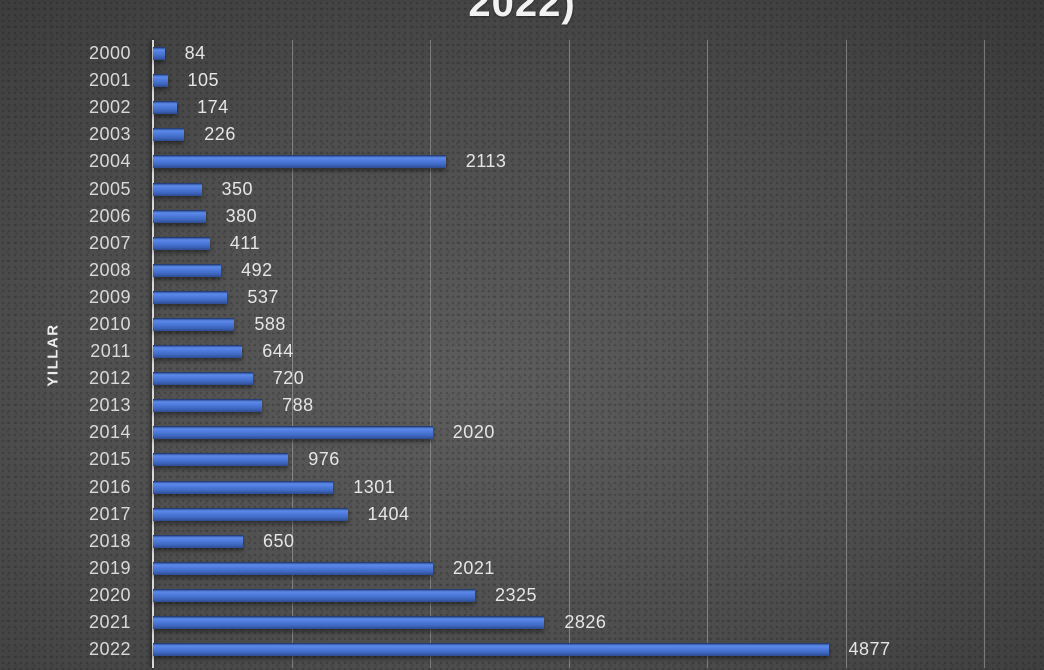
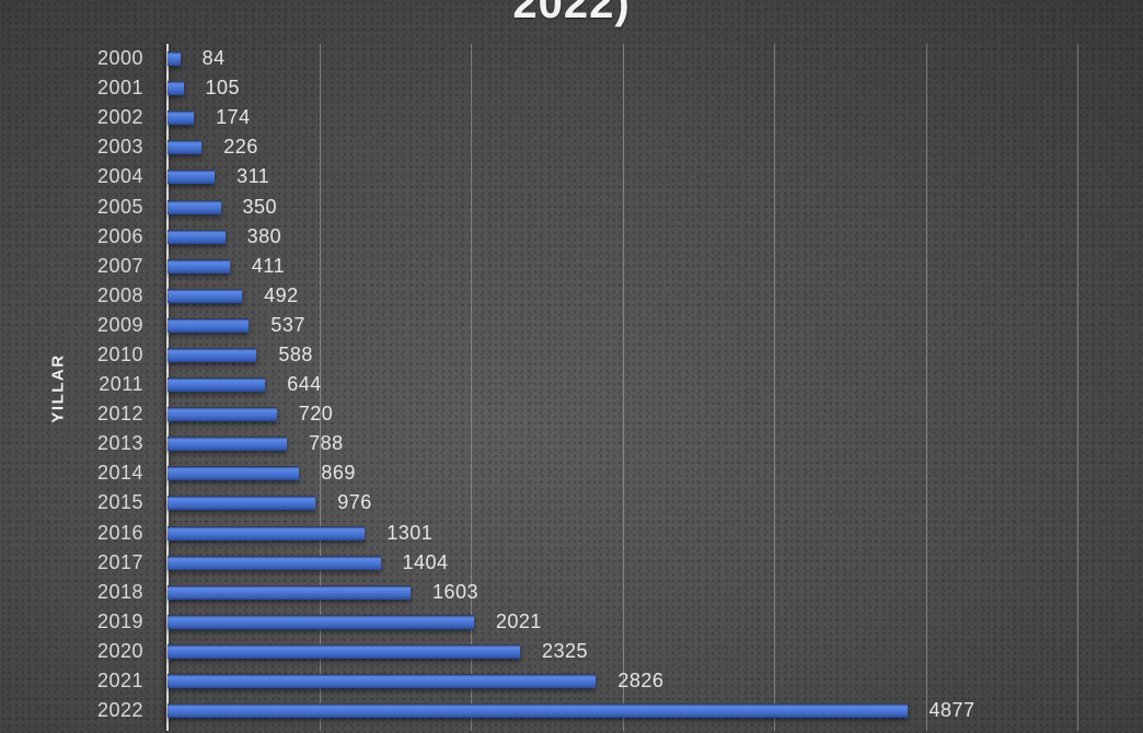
2004: 2113 -> 311
2014: 2020 -> 869
2018: 650 -> 1603
